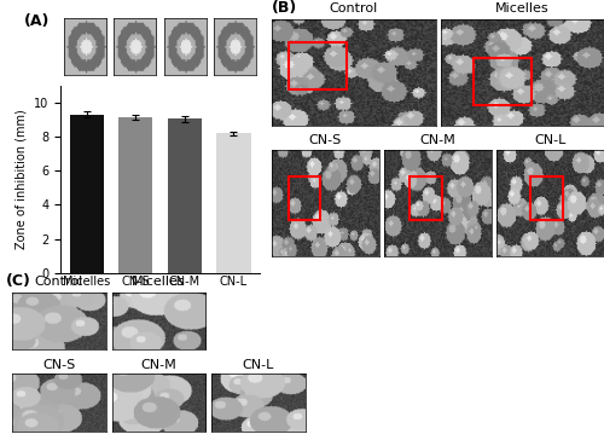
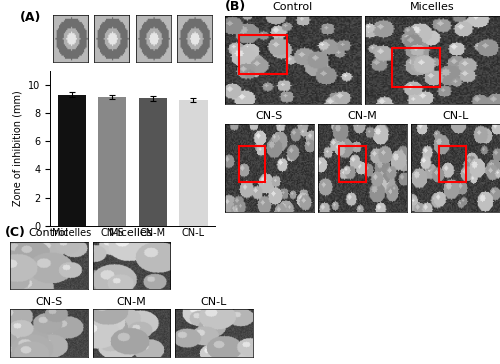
CN-L: 8.2 -> 8.9
